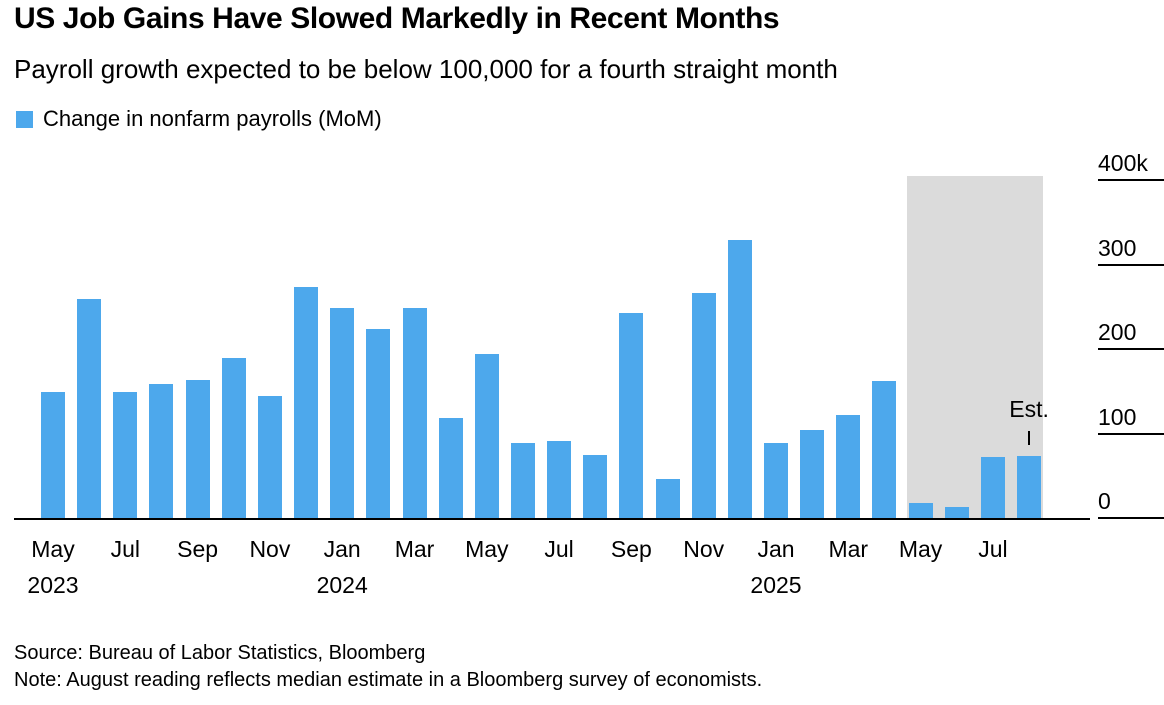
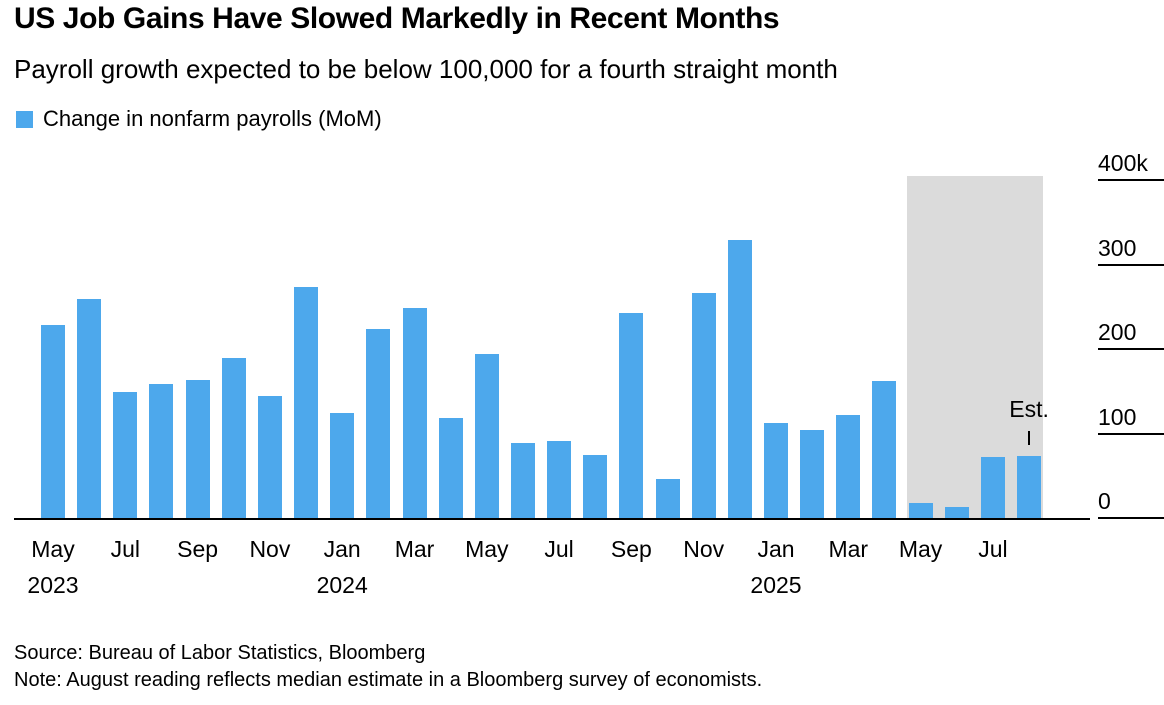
May 2023: 150k -> 230k
Jan 2024: 250k -> 120k
Jan 2025: 90k -> 110k
